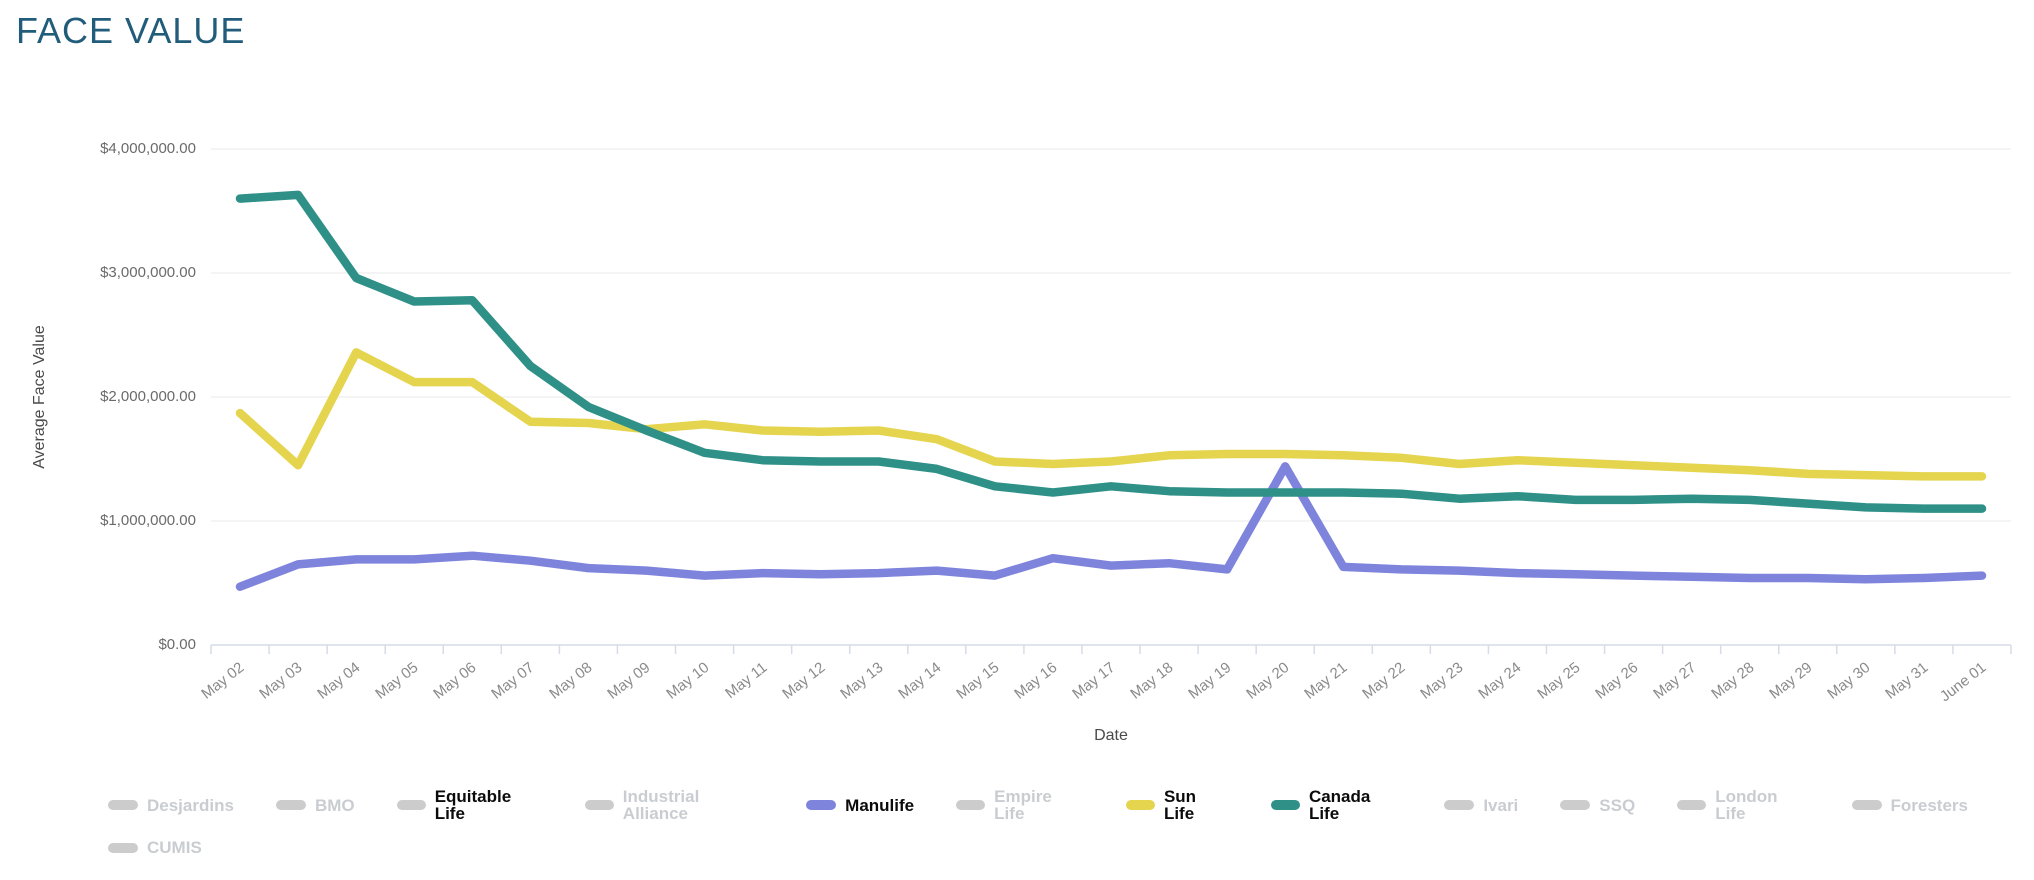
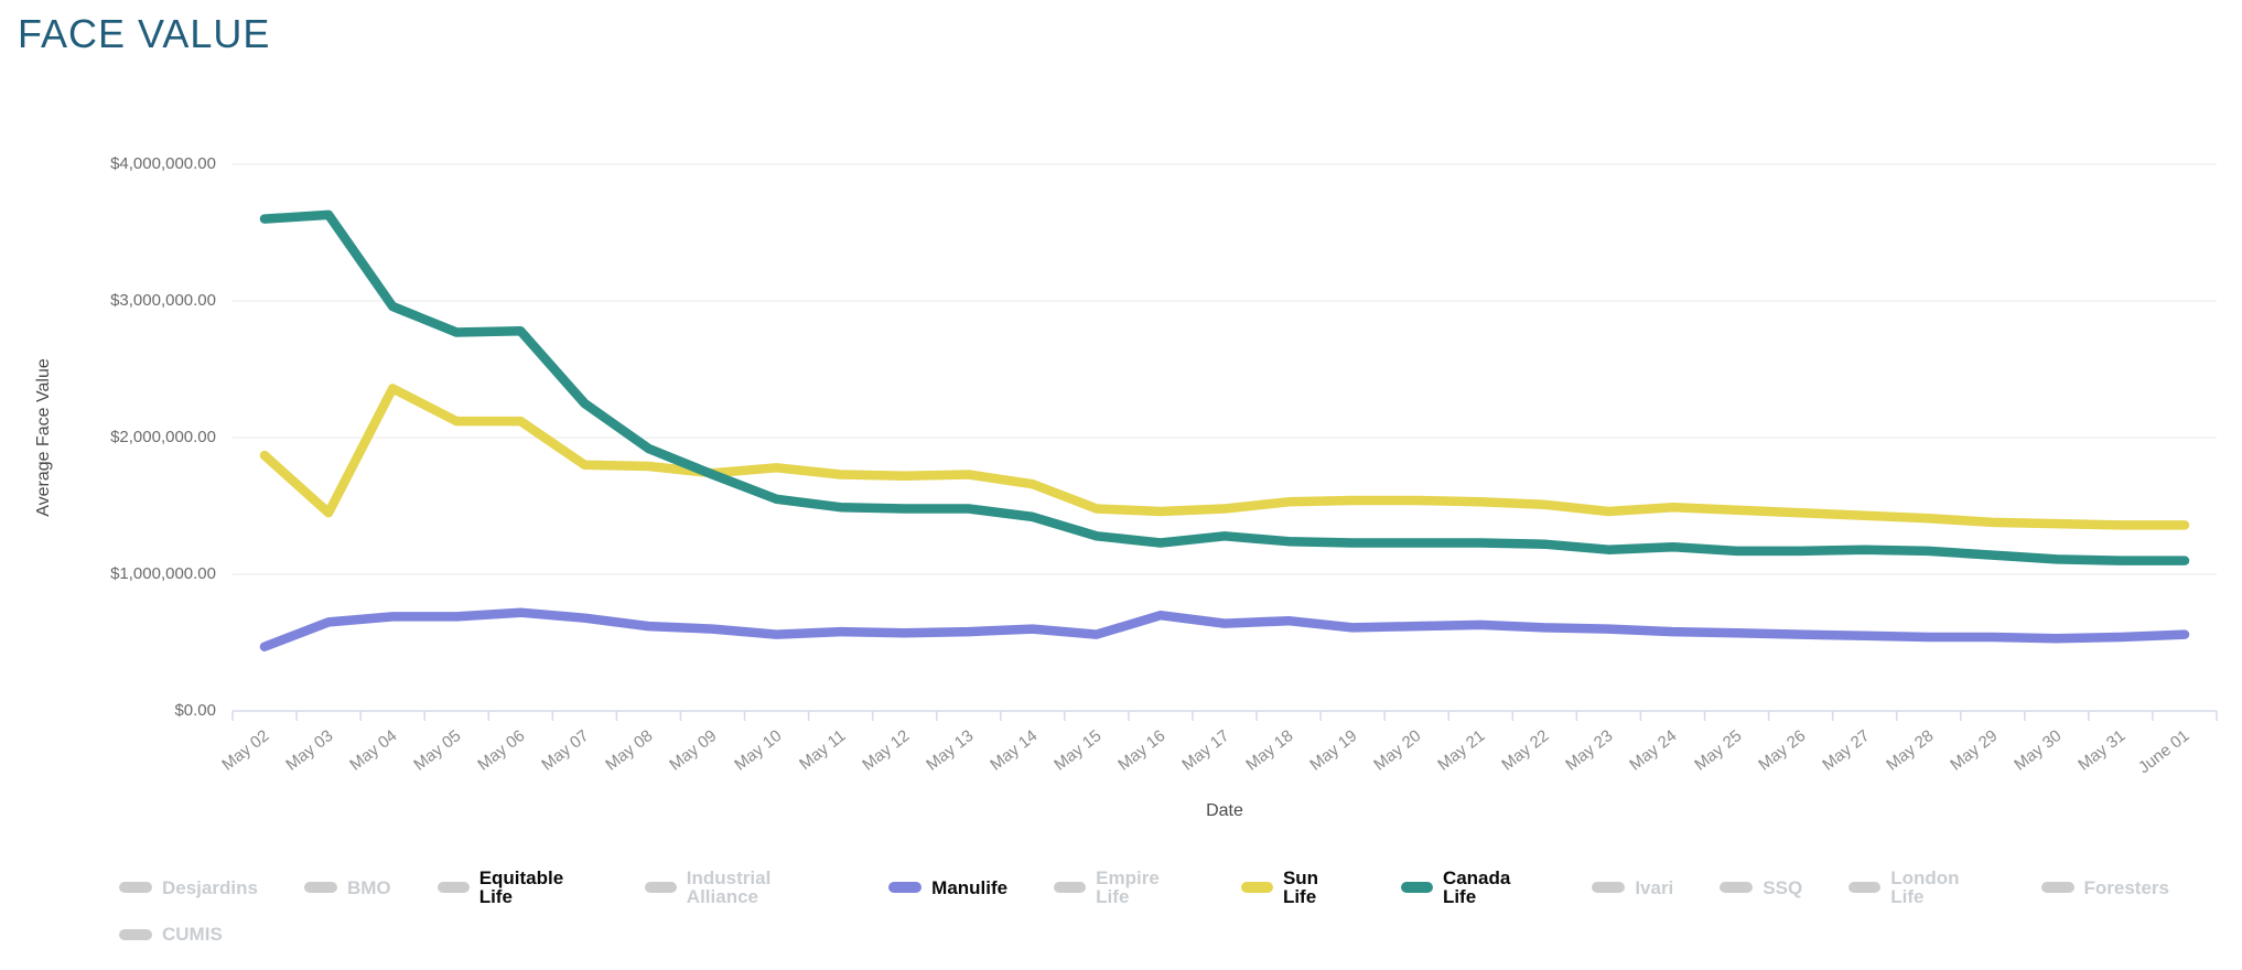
Manulife/May 20: $1440000 -> $620000
